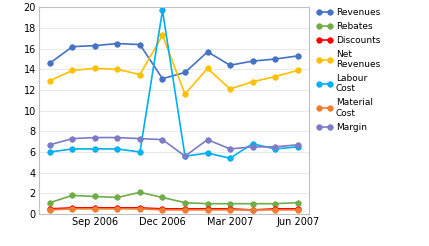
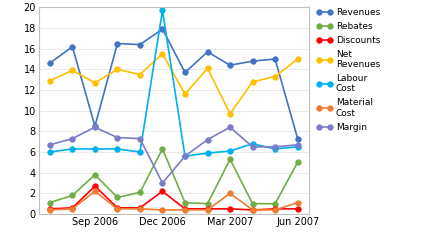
Revenues/Sep 2006: 16.3 -> 8.5
Rebates/Sep 2006: 1.7 -> 3.8
Discounts/Sep 2006: 0.6 -> 2.7
Net Revenues/Sep 2006: 14.1 -> 12.7
Material Cost/Sep 2006: 0.5 -> 2.2
Margin/Sep 2006: 7.4 -> 8.4
Revenues/Dec 2006: 13.1 -> 17.9
Rebates/Dec 2006: 1.6 -> 6.3
Discounts/Dec 2006: 0.5 -> 2.2
Net Revenues/Dec 2006: 17.3 -> 15.5
Margin/Dec 2006: 7.2 -> 3.0
Rebates/Mar 2007: 1.0 -> 5.3
Net Revenues/Mar 2007: 12.1 -> 9.7
Labour Cost/Mar 2007: 5.4 -> 6.1
Material Cost/Mar 2007: 0.4 -> 2.0
Margin/Mar 2007: 6.3 -> 8.4
Revenues/Jun 2007: 15.3 -> 7.3
Rebates/Jun 2007: 1.1 -> 5.0
Net Revenues/Jun 2007: 13.9 -> 15.0
Material Cost/Jun 2007: 0.4 -> 1.1
